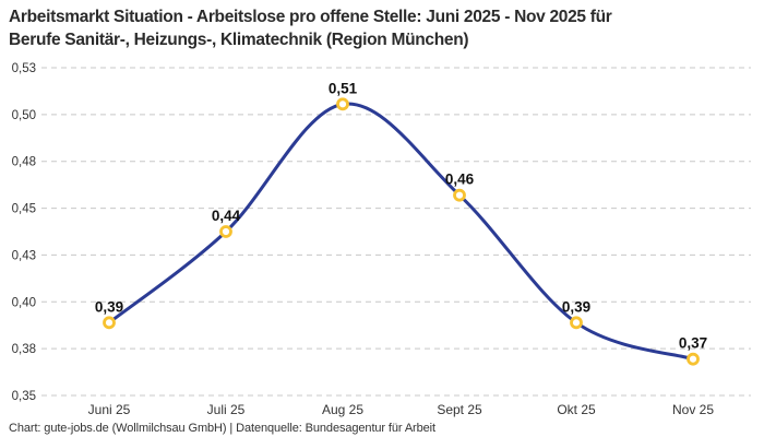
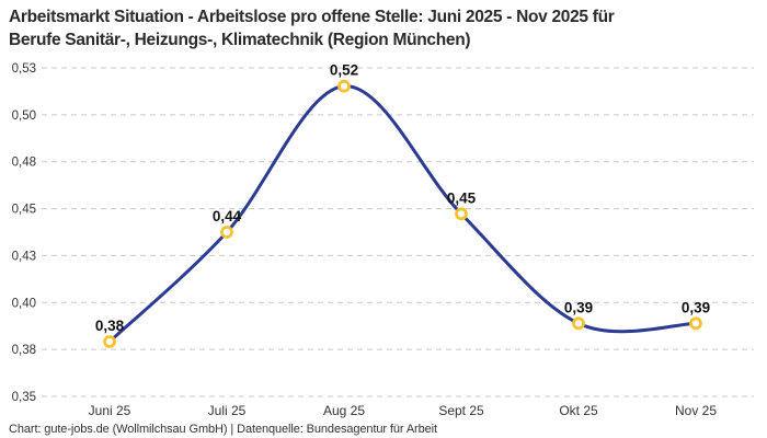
Juni 25: 0,39 -> 0,38
Aug 25: 0,51 -> 0,52
Sept 25: 0,46 -> 0,45
Nov 25: 0,37 -> 0,39
